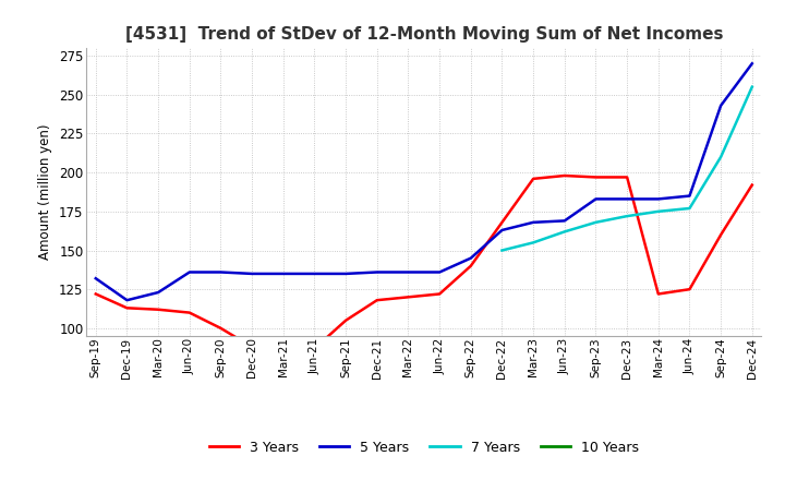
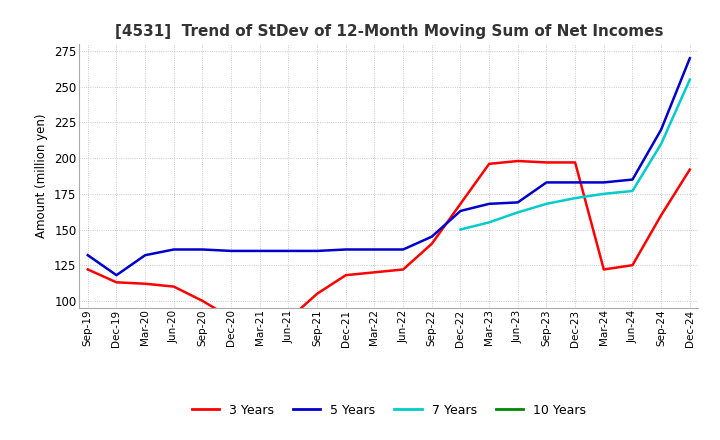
5 Years/Mar-20: 123 -> 132
5 Years/Sep-24: 243 -> 220
